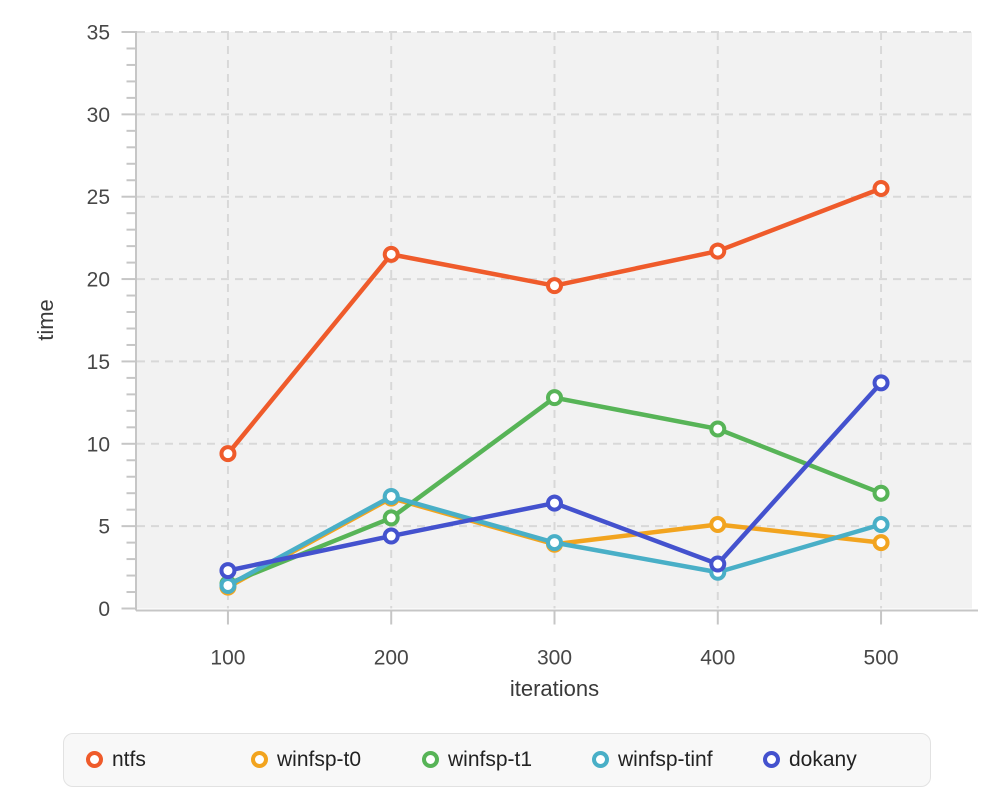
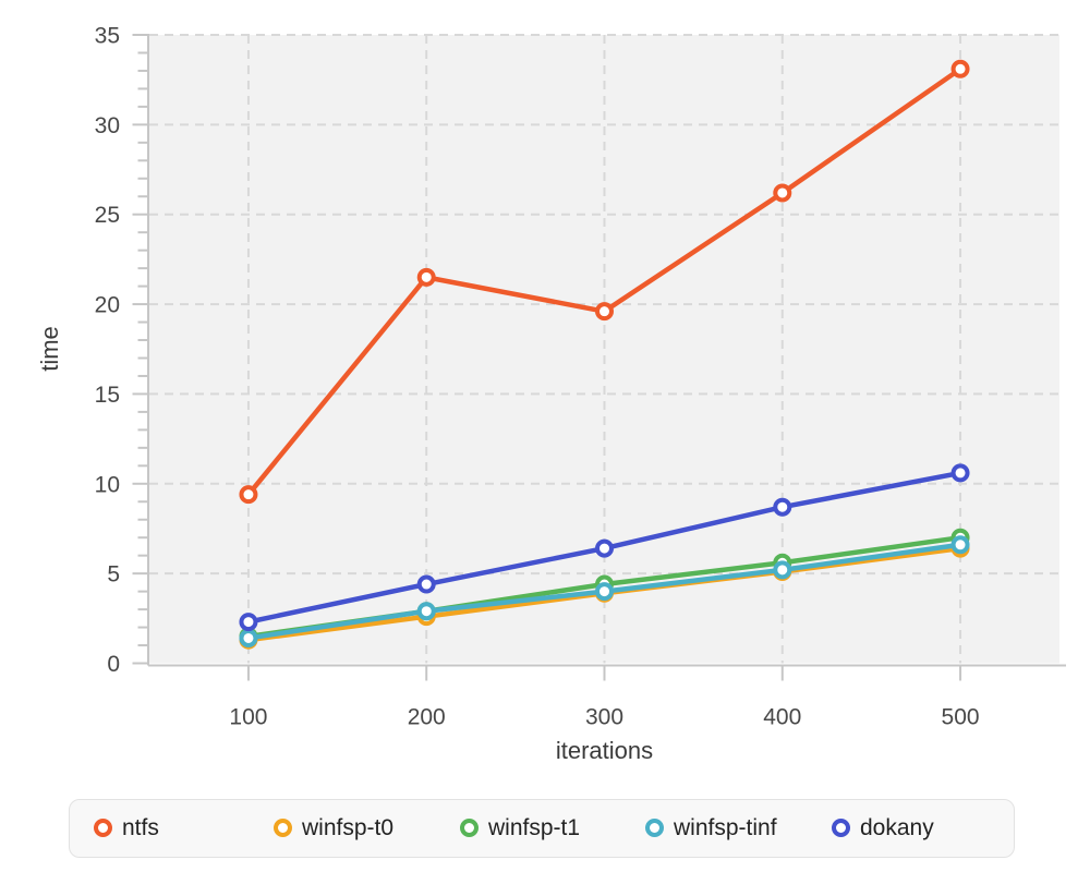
winfsp-t0/200: 6.7 -> 2.6
winfsp-t1/200: 5.5 -> 2.9
winfsp-tinf/200: 6.8 -> 2.9
winfsp-t1/300: 12.8 -> 4.4
ntfs/400: 21.7 -> 26.2
winfsp-t1/400: 10.9 -> 5.6
winfsp-tinf/400: 2.2 -> 5.2
dokany/400: 2.7 -> 8.7
ntfs/500: 25.5 -> 33.1
winfsp-t0/500: 4.0 -> 6.4
winfsp-tinf/500: 5.1 -> 6.6
dokany/500: 13.7 -> 10.6
